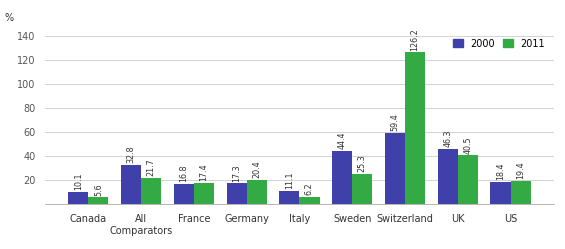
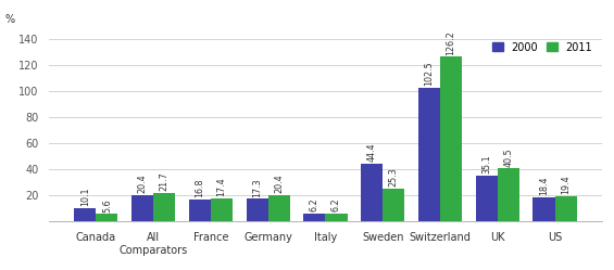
2000/All Comparators: 32.8 -> 20.4
2000/Italy: 11.1 -> 6.2
2000/Switzerland: 59.4 -> 102.5
2000/UK: 46.3 -> 35.1
